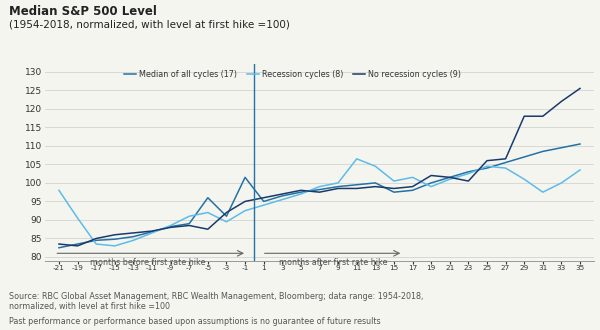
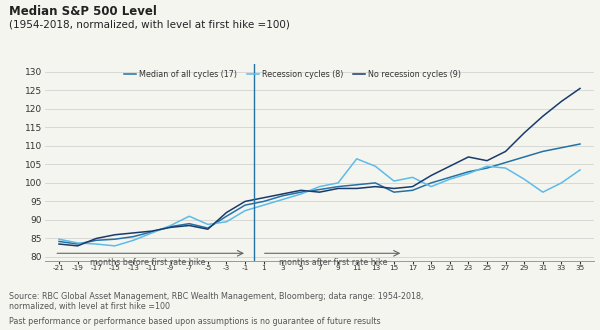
Median of all cycles (17)/-21: 82.5 -> 84.2
Recession cycles (8)/-21: 98.0 -> 84.8
Recession cycles (8)/-19: 90.5 -> 83.8
Median of all cycles (17)/-5: 96.0 -> 87.8
Recession cycles (8)/-5: 92.0 -> 88.8
Median of all cycles (17)/-1: 101.5 -> 94.0
No recession cycles (9)/21: 101.5 -> 104.5
No recession cycles (9)/23: 100.5 -> 107.0
No recession cycles (9)/27: 106.5 -> 108.5
No recession cycles (9)/29: 118.0 -> 113.5
